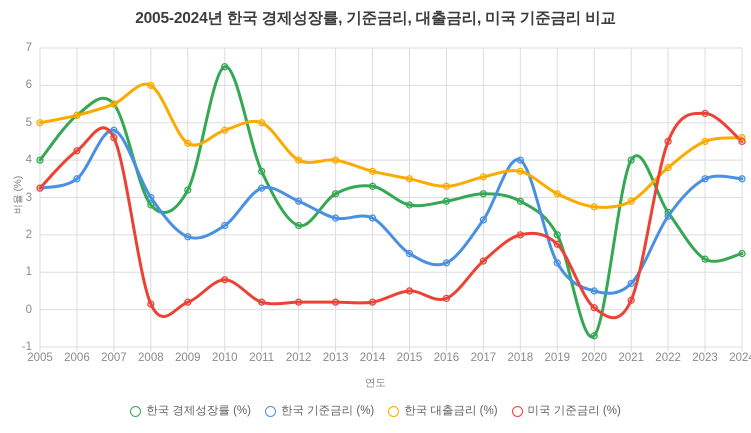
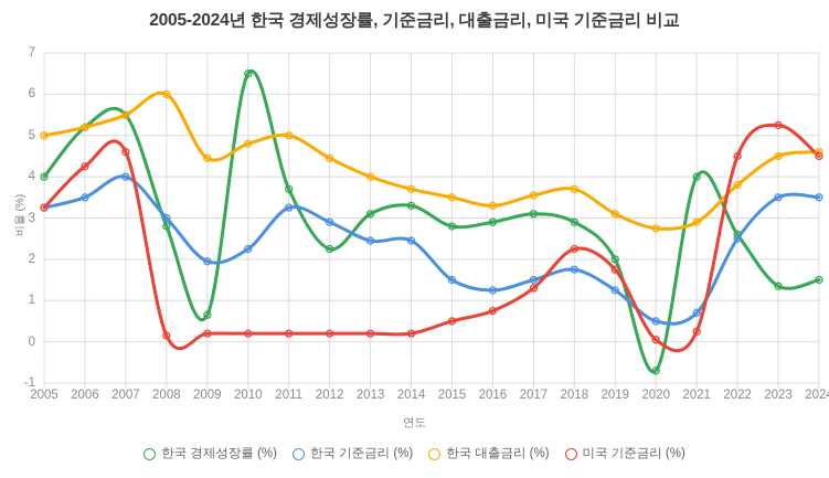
한국 기준금리 (%)/2007: 4.8 -> 4.0
한국 경제성장률 (%)/2009: 3.2 -> 0.7
미국 기준금리 (%)/2010: 0.8 -> 0.2
한국 대출금리 (%)/2012: 4.0 -> 4.5
미국 기준금리 (%)/2016: 0.3 -> 0.8
한국 기준금리 (%)/2017: 2.4 -> 1.5
한국 기준금리 (%)/2018: 4.0 -> 1.8
미국 기준금리 (%)/2018: 2.0 -> 2.2
